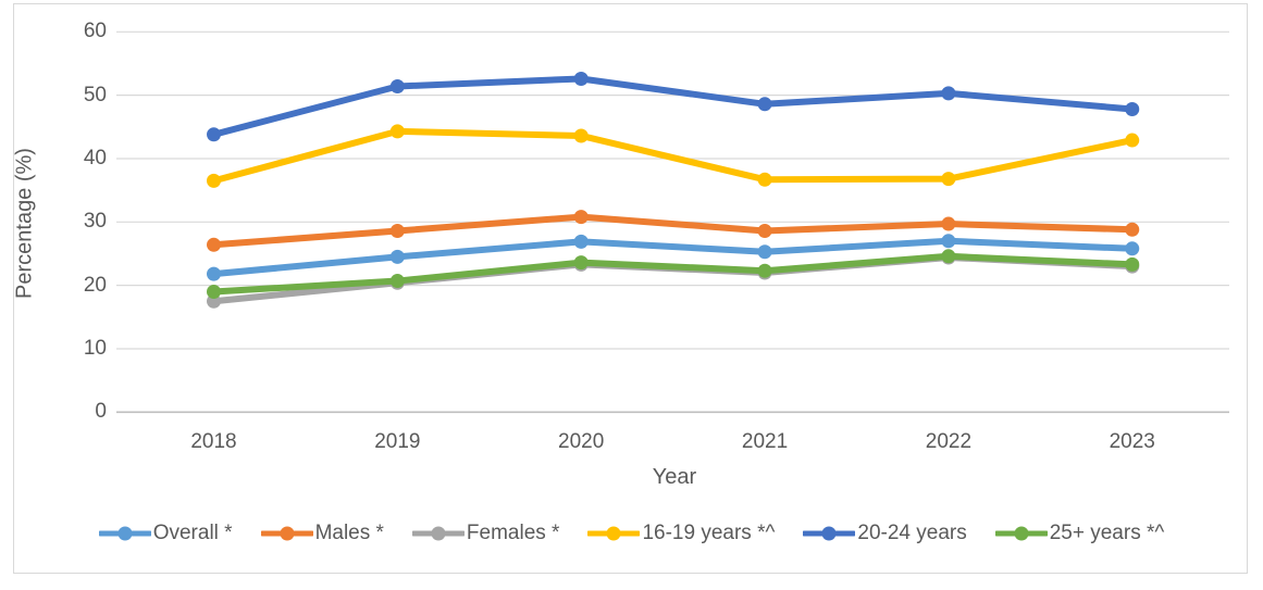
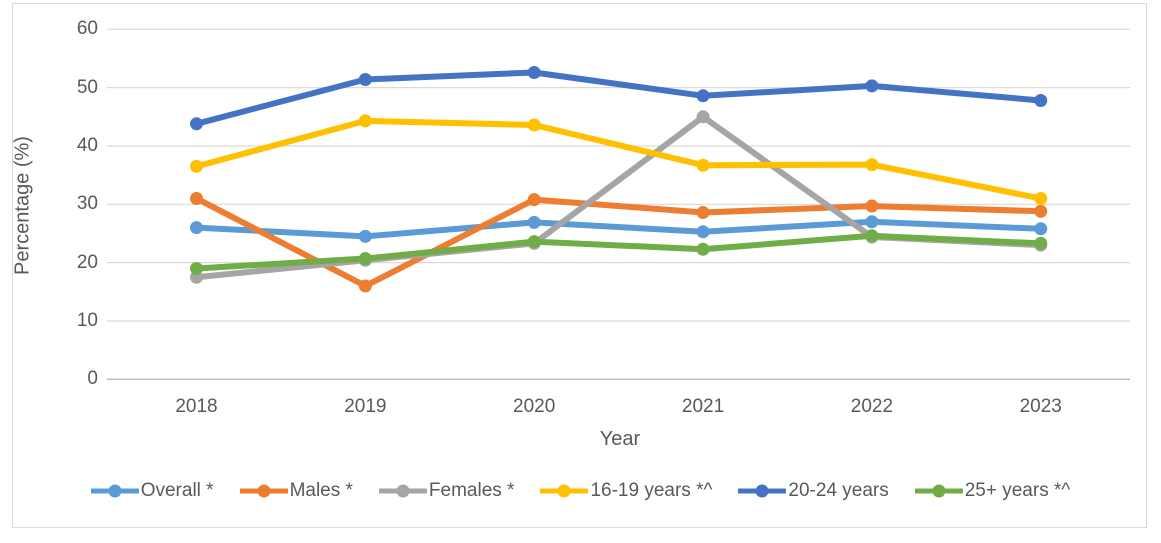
Overall */2018: 22 -> 26
Males */2018: 26 -> 31
Males */2019: 29 -> 16
Females */2021: 22 -> 45
16-19 years *^/2023: 43 -> 31
